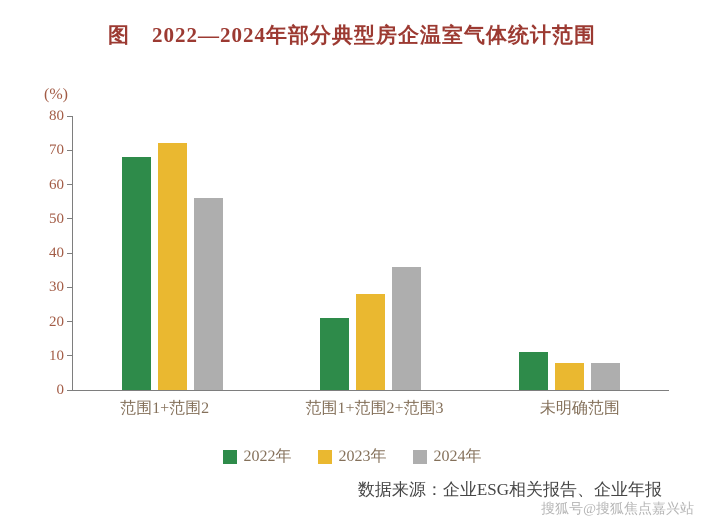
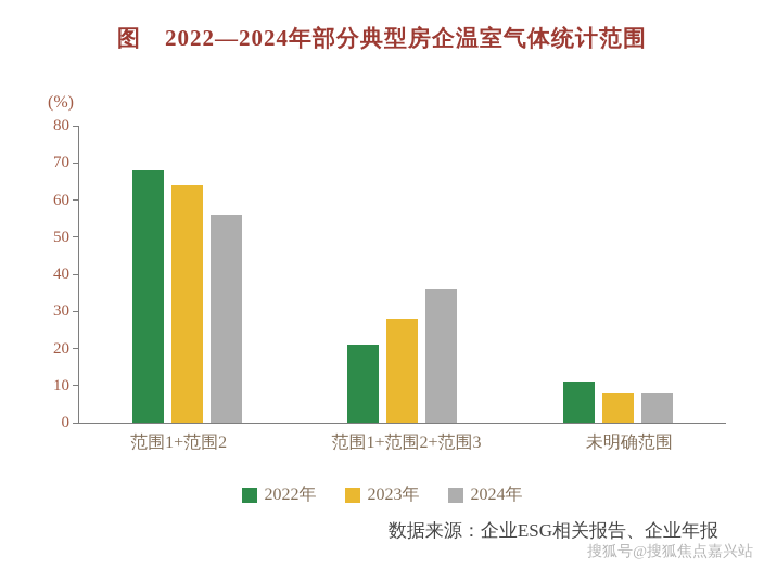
2023年/范围1+范围2: 72 -> 64
